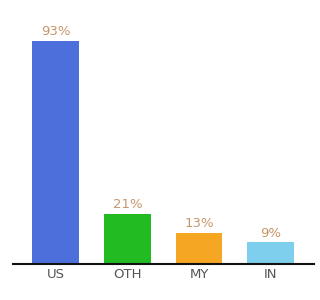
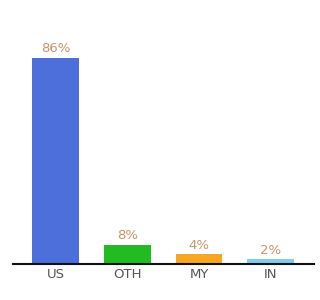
US: 93% -> 86%
OTH: 21% -> 8%
MY: 13% -> 4%
IN: 9% -> 2%
